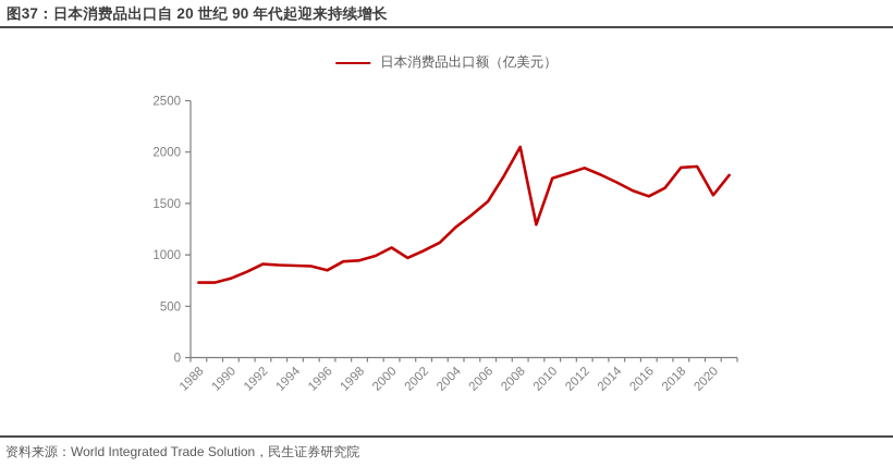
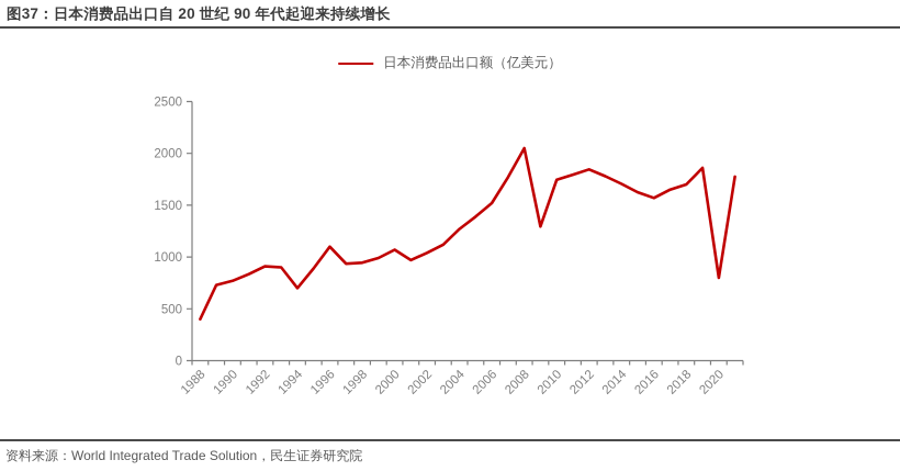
1988: 700 -> 400
1994: 900 -> 700
1996: 800 -> 1100
2018: 1800 -> 1700
2020: 1600 -> 800
